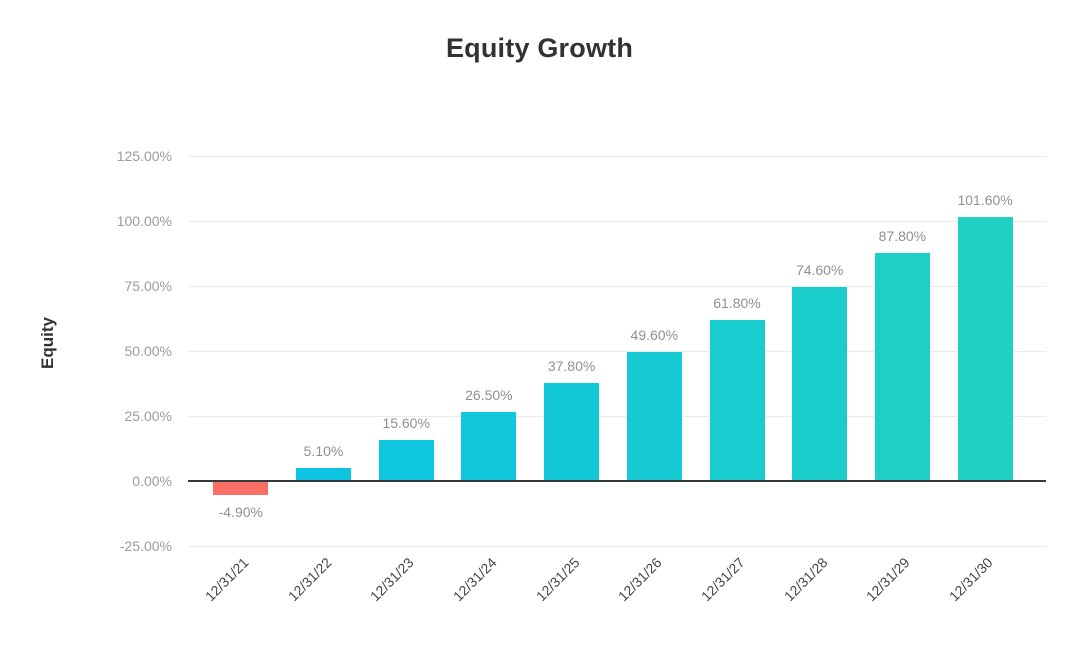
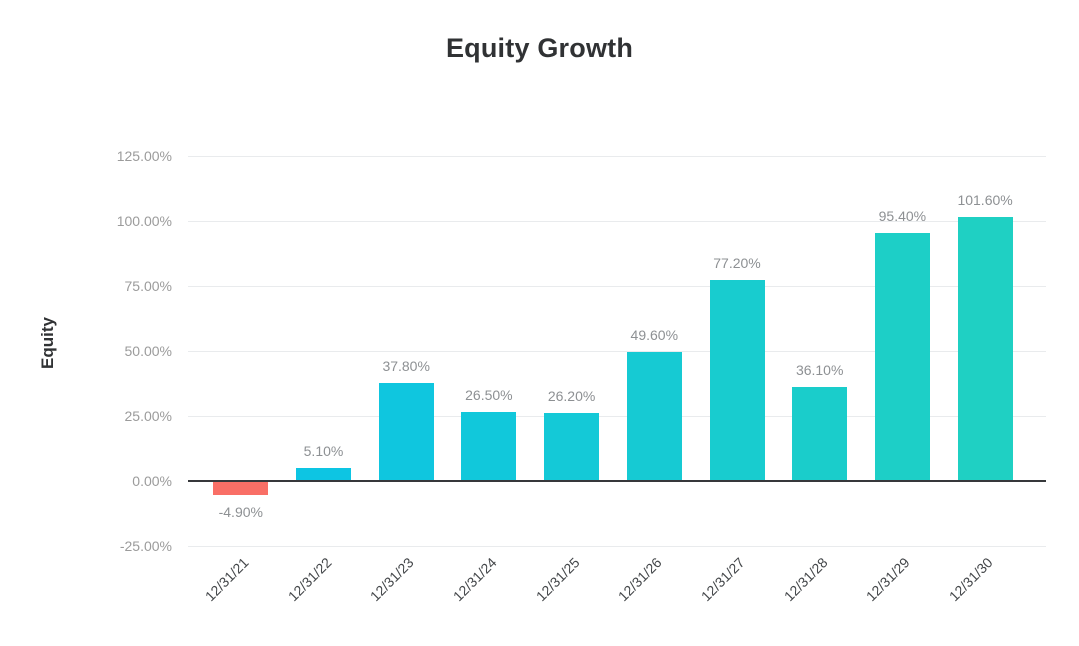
12/31/23: 15.60% -> 37.80%
12/31/25: 37.80% -> 26.20%
12/31/27: 61.80% -> 77.20%
12/31/28: 74.60% -> 36.10%
12/31/29: 87.80% -> 95.40%
